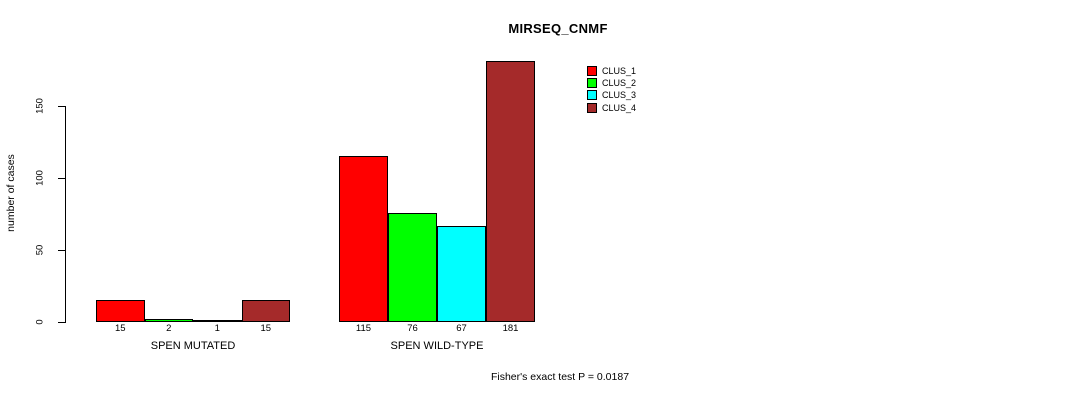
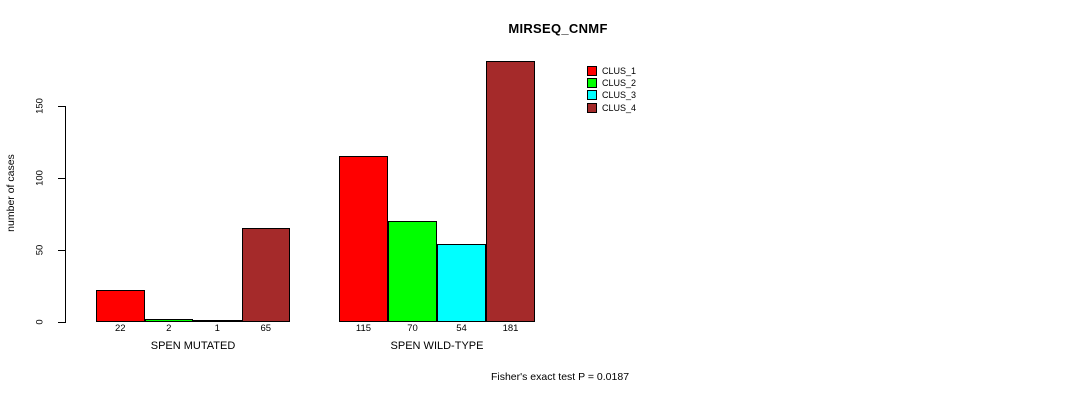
CLUS_1/SPEN MUTATED: 15 -> 22
CLUS_4/SPEN MUTATED: 15 -> 65
CLUS_2/SPEN WILD-TYPE: 76 -> 70
CLUS_3/SPEN WILD-TYPE: 67 -> 54
